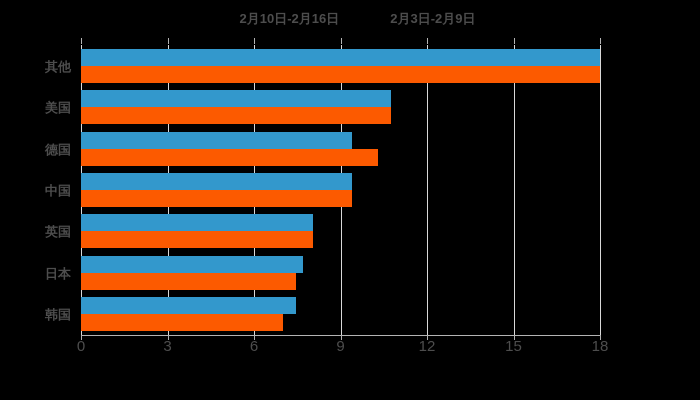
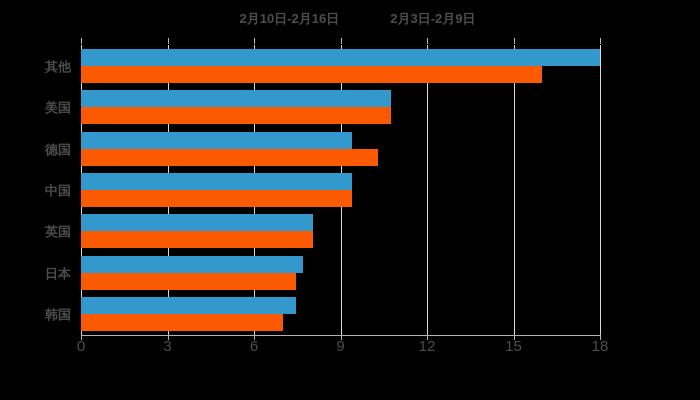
2月3日-2月9日/其他: 18.0 -> 16.0
